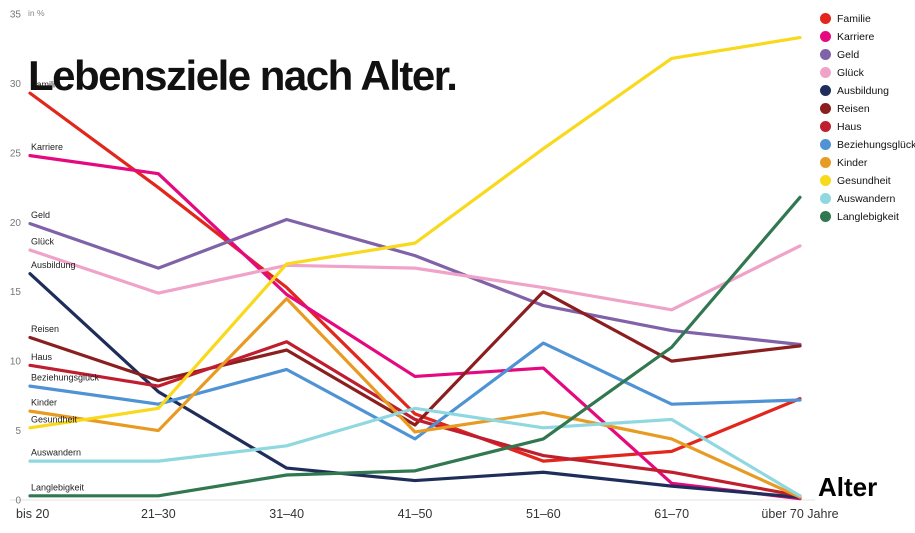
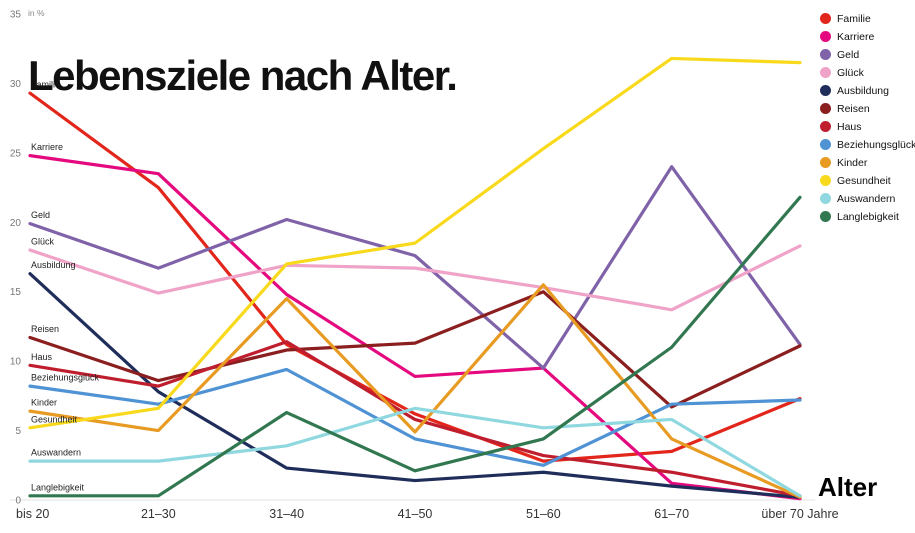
Familie/31–40: 15.3 -> 11.2
Langlebigkeit/31–40: 1.8 -> 6.3
Reisen/41–50: 5.4 -> 11.3
Geld/51–60: 14.0 -> 9.5
Beziehungsglück/51–60: 11.3 -> 2.5
Kinder/51–60: 6.3 -> 15.5
Geld/61–70: 12.2 -> 24.0
Reisen/61–70: 10.0 -> 6.7
Gesundheit/über 70 Jahre: 33.3 -> 31.5
